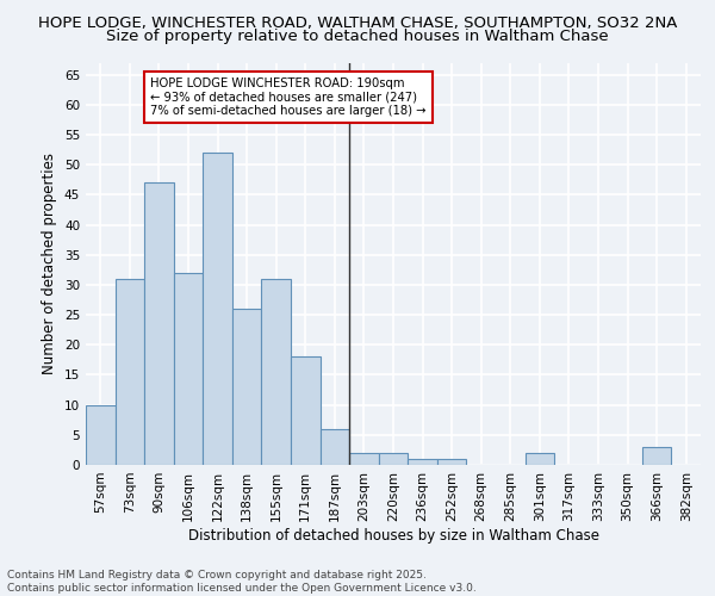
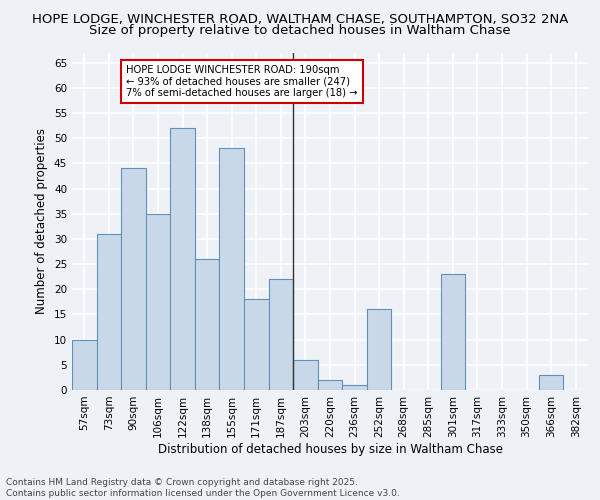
90sqm: 47 -> 44
106sqm: 32 -> 35
155sqm: 31 -> 48
187sqm: 6 -> 22
203sqm: 2 -> 6
252sqm: 1 -> 16
301sqm: 2 -> 23
